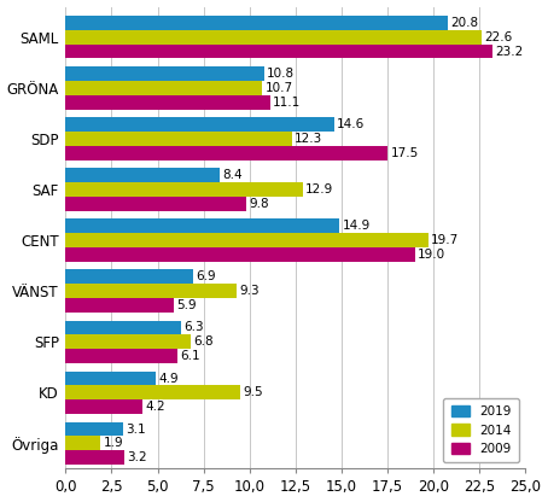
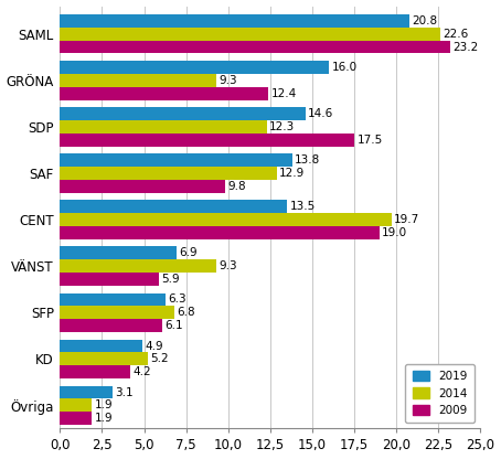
2019/GRÖNA: 10.8 -> 16.0
2014/GRÖNA: 10.7 -> 9.3
2009/GRÖNA: 11.1 -> 12.4
2019/SAF: 8.4 -> 13.8
2019/CENT: 14.9 -> 13.5
2014/KD: 9.5 -> 5.2
2009/Övriga: 3.2 -> 1.9
